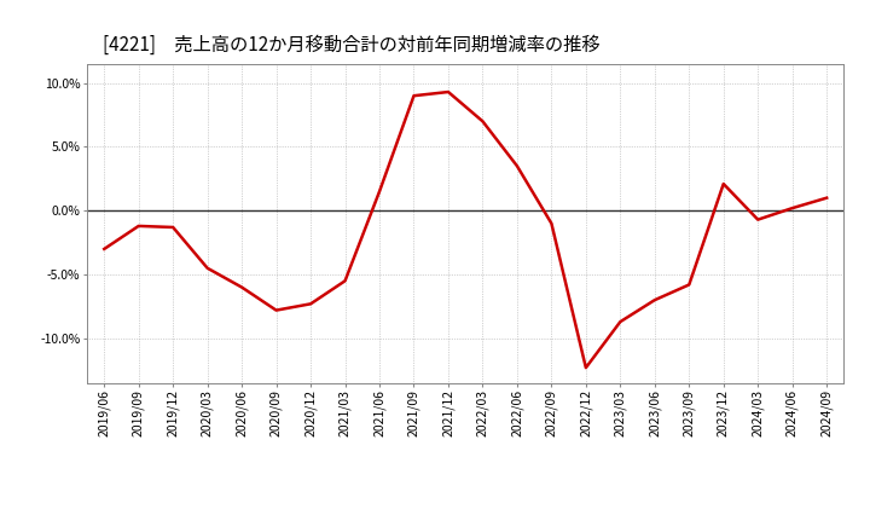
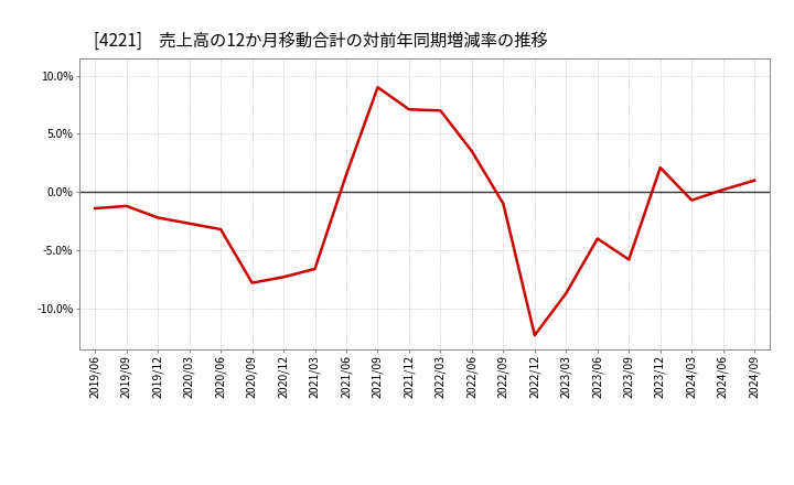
2019/06: -3.0% -> -1.4%
2019/12: -1.3% -> -2.2%
2020/03: -4.5% -> -2.7%
2020/06: -6.0% -> -3.2%
2021/03: -5.5% -> -6.6%
2021/12: 9.3% -> 7.1%
2023/06: -7.0% -> -4.0%
